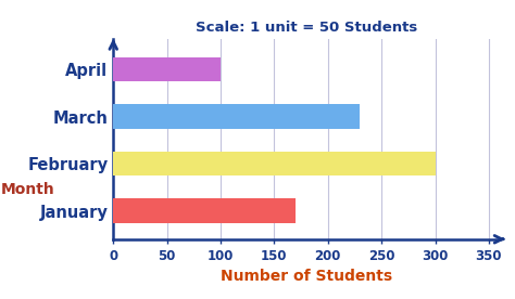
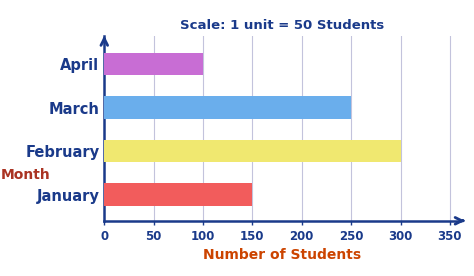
March: 230 -> 250
January: 170 -> 150
